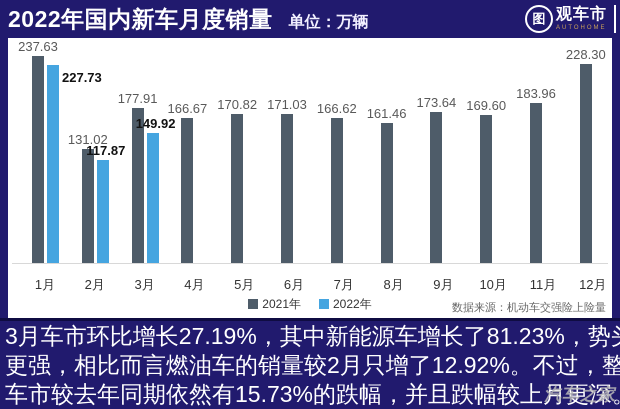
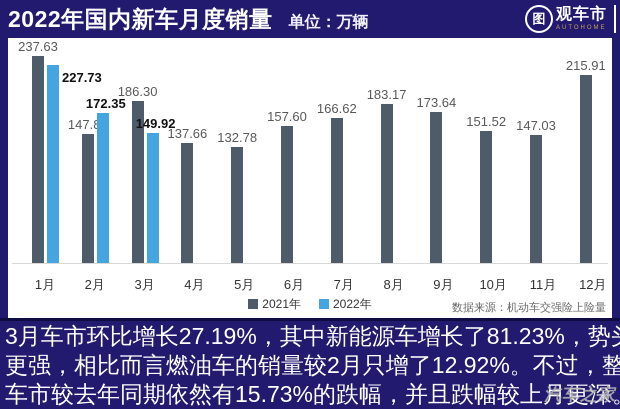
2021年/2月: 131.02 -> 147.80
2022年/2月: 117.87 -> 172.35
2021年/3月: 177.91 -> 186.30
2021年/4月: 166.67 -> 137.66
2021年/5月: 170.82 -> 132.78
2021年/6月: 171.03 -> 157.60
2021年/8月: 161.46 -> 183.17
2021年/10月: 169.60 -> 151.52
2021年/11月: 183.96 -> 147.03
2021年/12月: 228.30 -> 215.91
